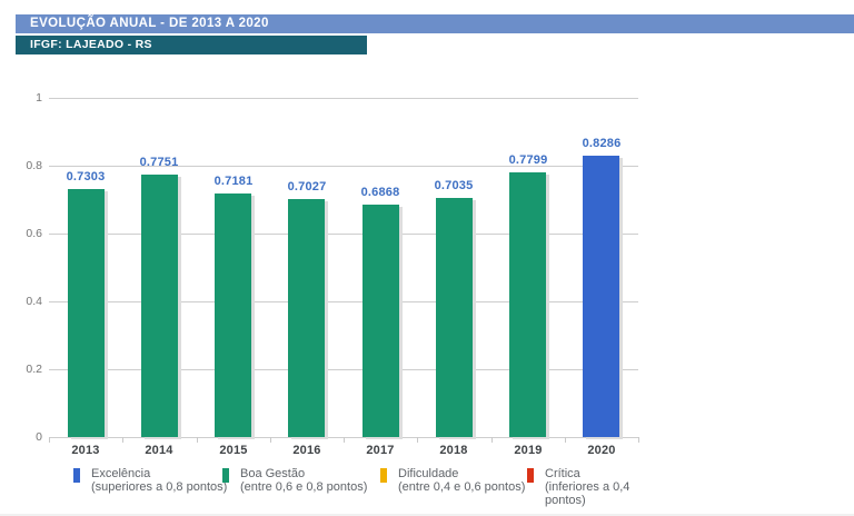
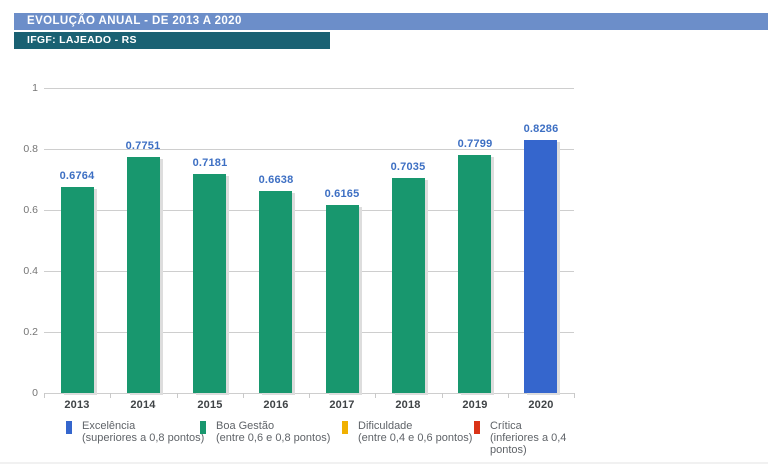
2013: 0.7303 -> 0.6764
2016: 0.7027 -> 0.6638
2017: 0.6868 -> 0.6165
